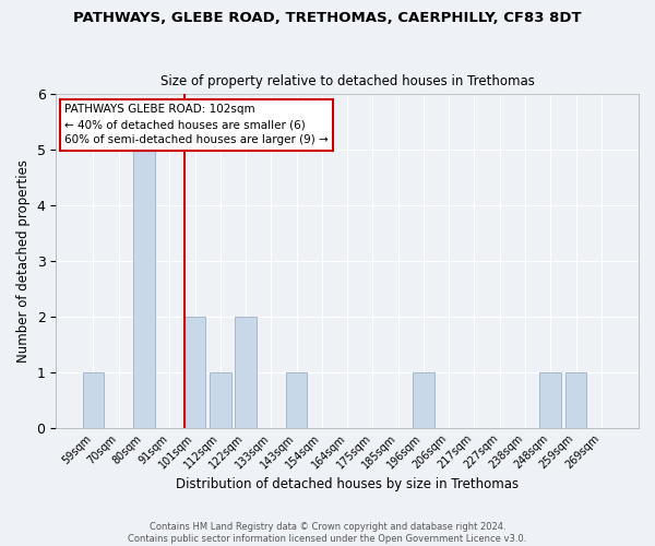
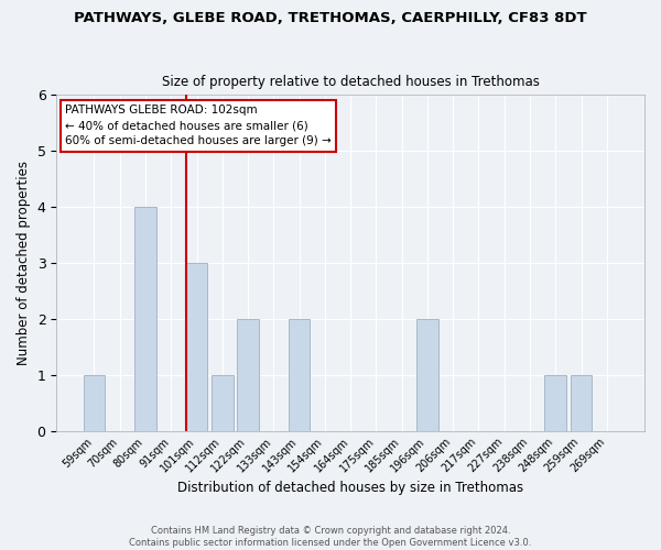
80sqm: 5 -> 4
101sqm: 2 -> 3
143sqm: 1 -> 2
196sqm: 1 -> 2
